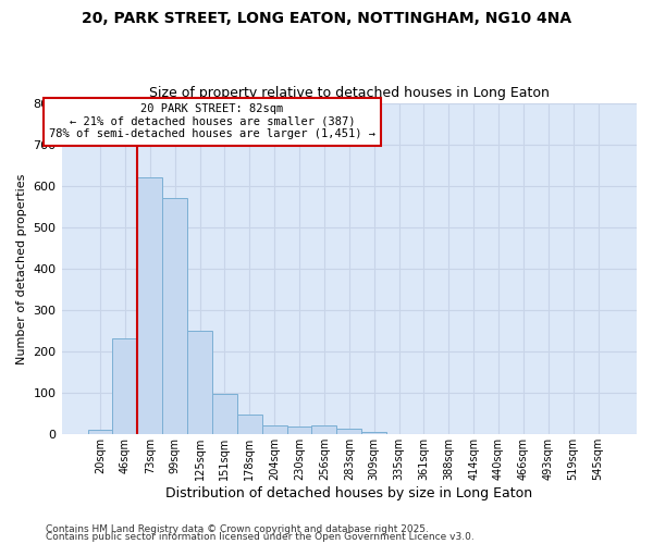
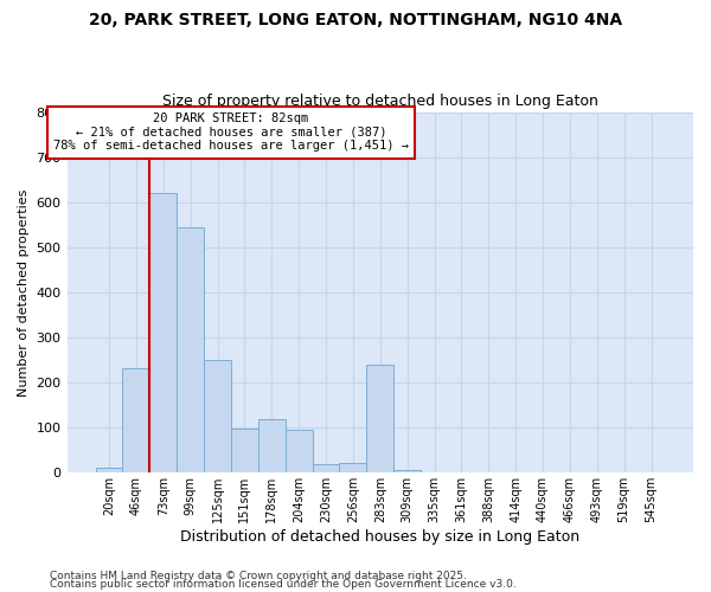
99sqm: 570 -> 545
178sqm: 48 -> 120
204sqm: 22 -> 95
283sqm: 15 -> 240
